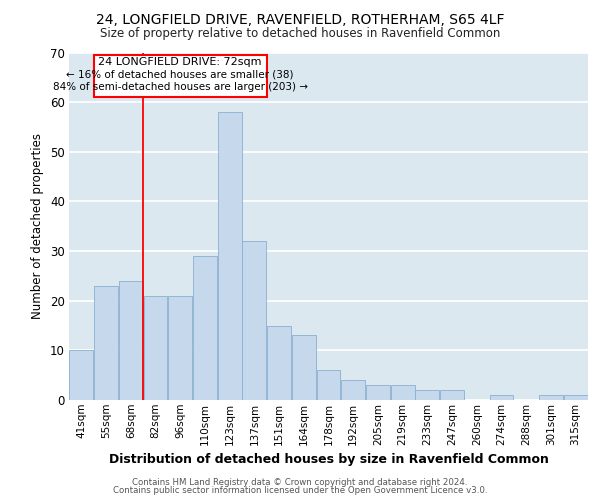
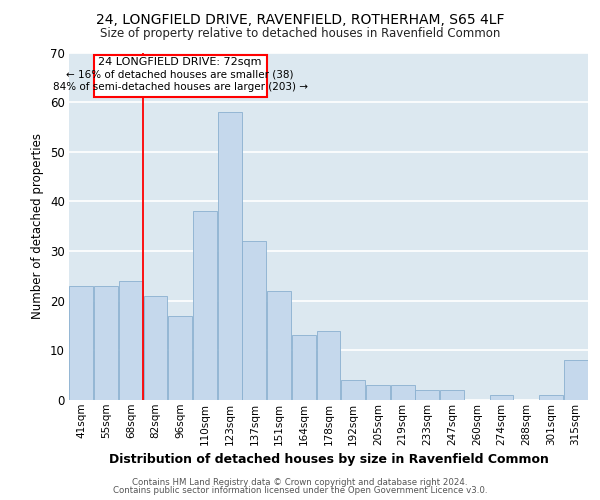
41sqm: 10 -> 23
96sqm: 21 -> 17
110sqm: 29 -> 38
151sqm: 15 -> 22
178sqm: 6 -> 14
315sqm: 1 -> 8
